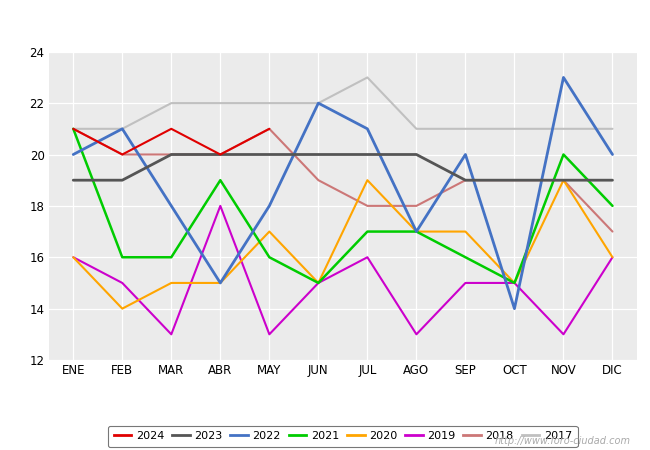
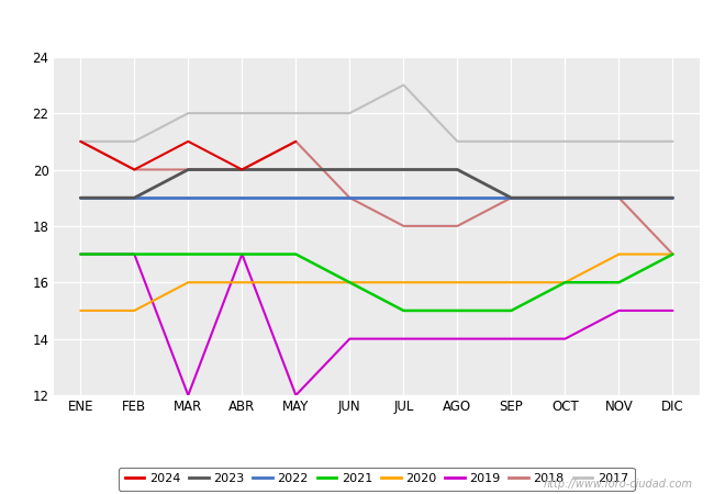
2022/ENE: 20 -> 19
2021/ENE: 21 -> 17
2020/ENE: 16 -> 15
2019/ENE: 16 -> 17
2022/FEB: 21 -> 19
2021/FEB: 16 -> 17
2020/FEB: 14 -> 15
2019/FEB: 15 -> 17
2022/MAR: 18 -> 19
2021/MAR: 16 -> 17
2020/MAR: 15 -> 16
2019/MAR: 13 -> 12
2022/ABR: 15 -> 19
2021/ABR: 19 -> 17
2020/ABR: 15 -> 16
2019/ABR: 18 -> 17
2022/MAY: 18 -> 19
2021/MAY: 16 -> 17
2020/MAY: 17 -> 16
2019/MAY: 13 -> 12
2022/JUN: 22 -> 19
2021/JUN: 15 -> 16
2020/JUN: 15 -> 16
2019/JUN: 15 -> 14
2022/JUL: 21 -> 19
2021/JUL: 17 -> 15
2020/JUL: 19 -> 16
2019/JUL: 16 -> 14
2022/AGO: 17 -> 19
2021/AGO: 17 -> 15
2020/AGO: 17 -> 16
2019/AGO: 13 -> 14
2022/SEP: 20 -> 19
2021/SEP: 16 -> 15
2020/SEP: 17 -> 16
2019/SEP: 15 -> 14
2022/OCT: 14 -> 19
2021/OCT: 15 -> 16
2020/OCT: 15 -> 16
2019/OCT: 15 -> 14
2022/NOV: 23 -> 19
2021/NOV: 20 -> 16
2020/NOV: 19 -> 17
2019/NOV: 13 -> 15
2022/DIC: 20 -> 19
2021/DIC: 18 -> 17
2020/DIC: 16 -> 17
2019/DIC: 16 -> 15
